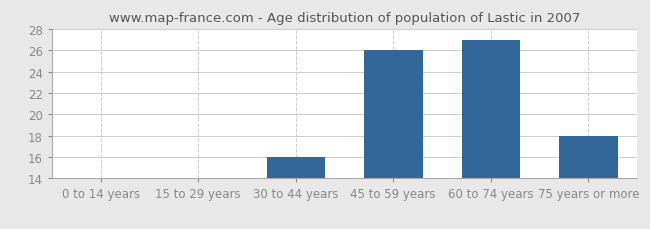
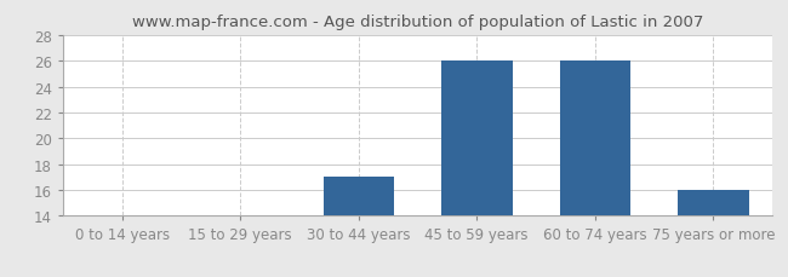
30 to 44 years: 16 -> 17
60 to 74 years: 27 -> 26
75 years or more: 18 -> 16
